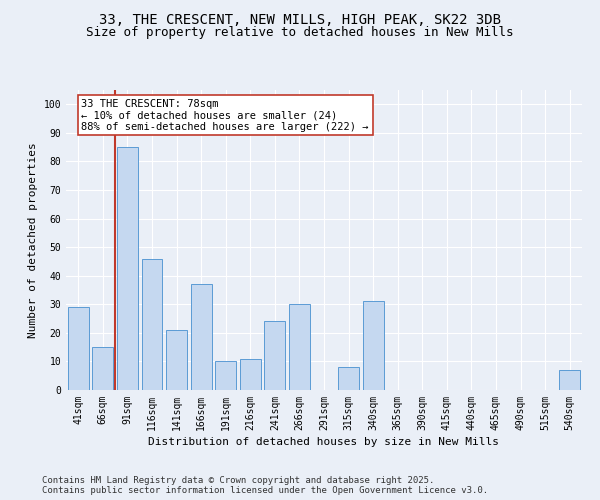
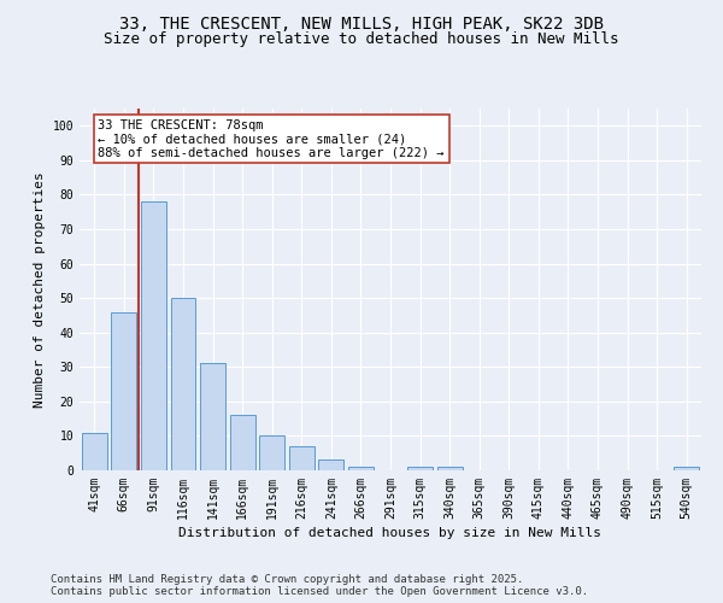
41sqm: 29 -> 11
66sqm: 15 -> 46
91sqm: 85 -> 78
116sqm: 46 -> 50
141sqm: 21 -> 31
166sqm: 37 -> 16
216sqm: 11 -> 7
241sqm: 24 -> 3
266sqm: 30 -> 1
315sqm: 8 -> 1
340sqm: 31 -> 1
540sqm: 7 -> 1
